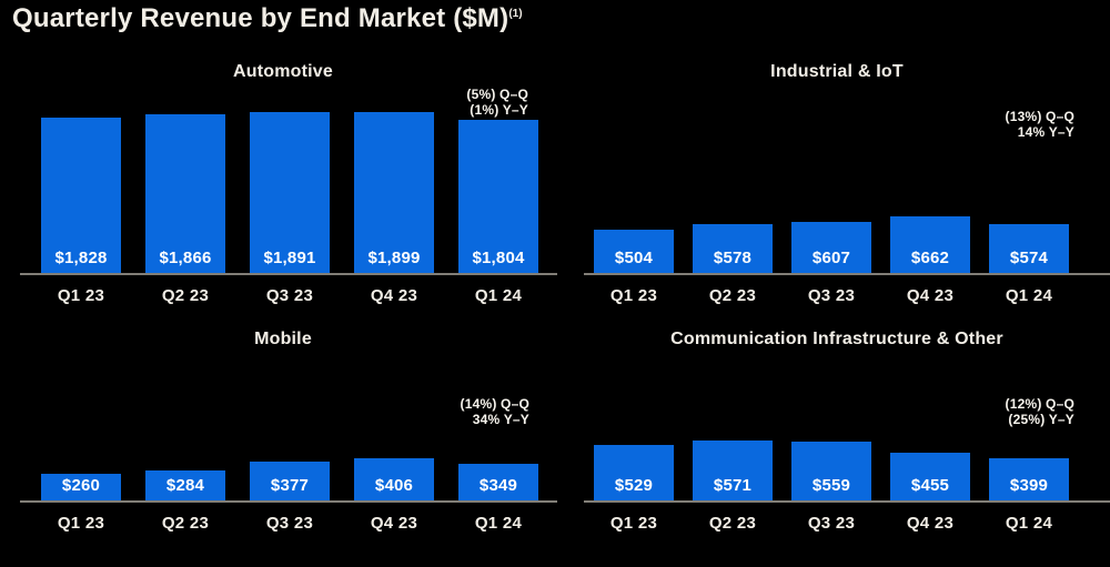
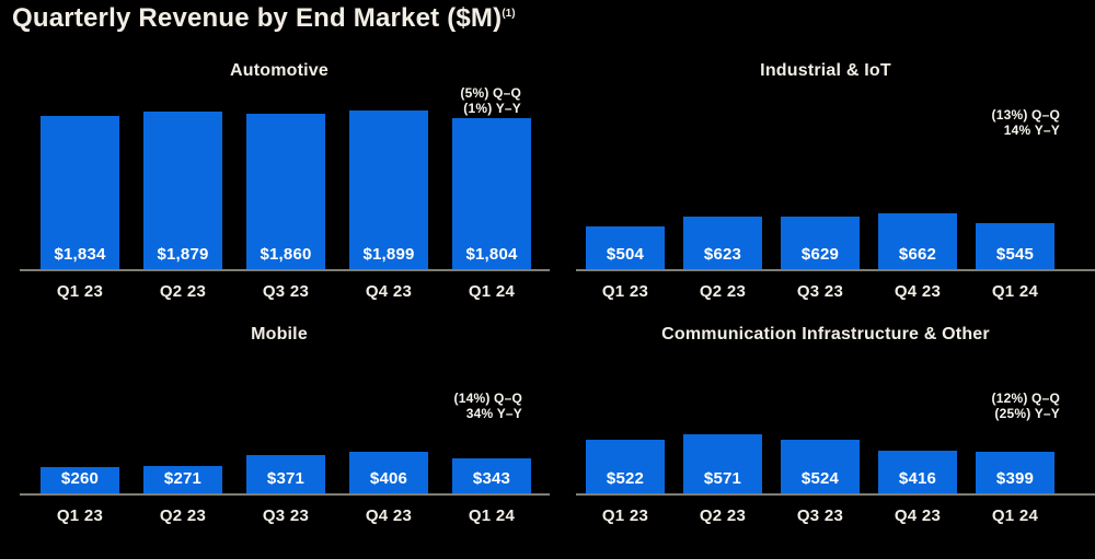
Automotive/Q1 23: $1,828 -> $1,834
Automotive/Q2 23: $1,866 -> $1,879
Automotive/Q3 23: $1,891 -> $1,860
Industrial & IoT/Q2 23: $578 -> $623
Industrial & IoT/Q3 23: $607 -> $629
Industrial & IoT/Q1 24: $574 -> $545
Mobile/Q2 23: $284 -> $271
Mobile/Q3 23: $377 -> $371
Mobile/Q1 24: $349 -> $343
Communication Infrastructure & Other/Q1 23: $529 -> $522
Communication Infrastructure & Other/Q3 23: $559 -> $524
Communication Infrastructure & Other/Q4 23: $455 -> $416
